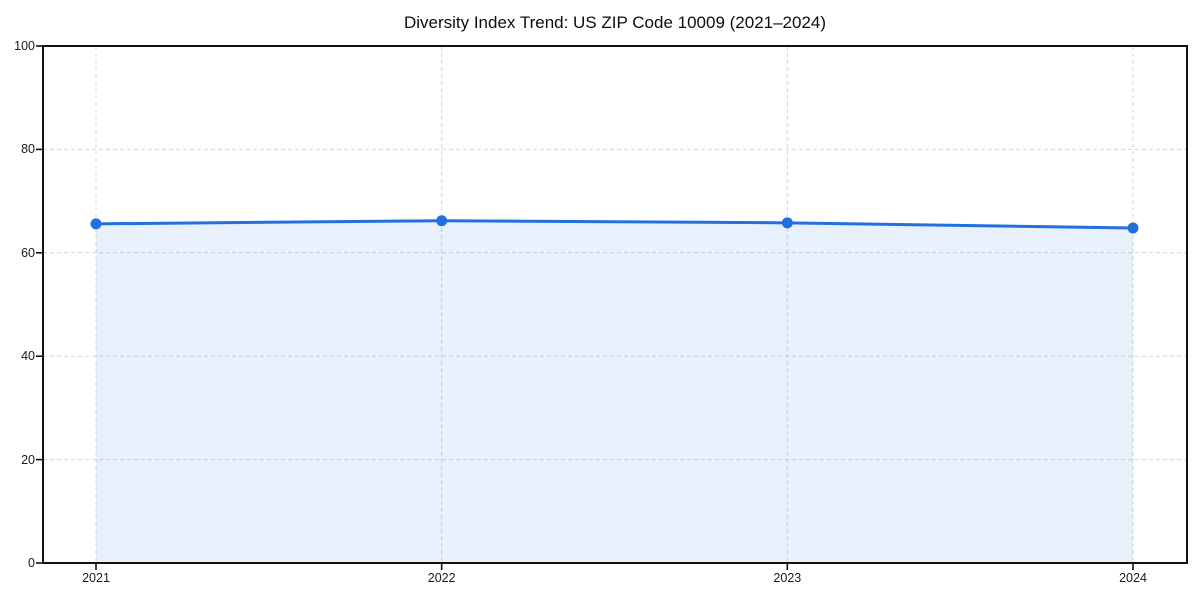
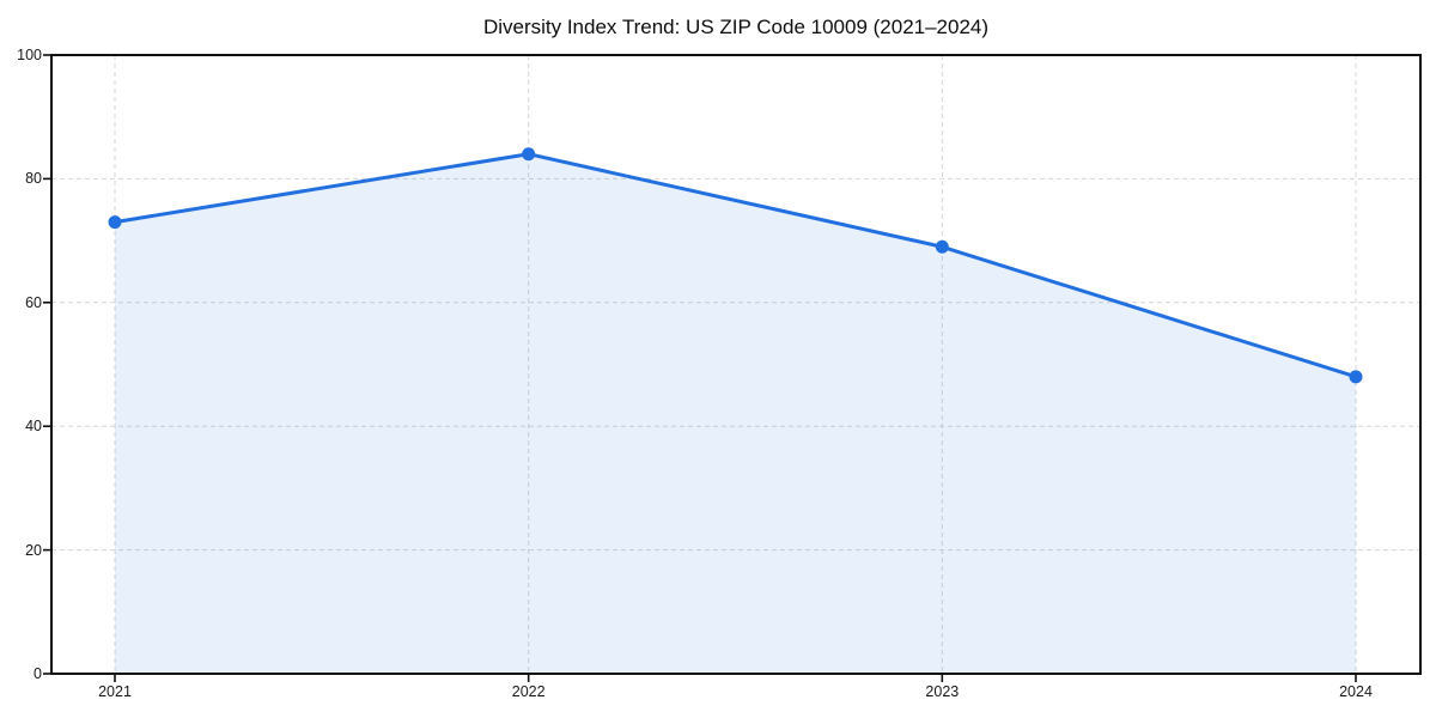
2021: 66 -> 73
2022: 66 -> 84
2023: 66 -> 69
2024: 65 -> 48
